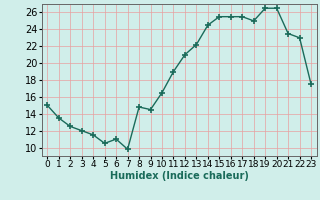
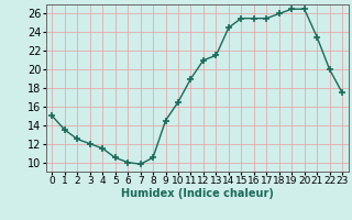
6: 11.0 -> 10.0
8: 14.8 -> 10.5
13: 22.2 -> 21.5
18: 25.0 -> 26.0
22: 23.0 -> 20.0
